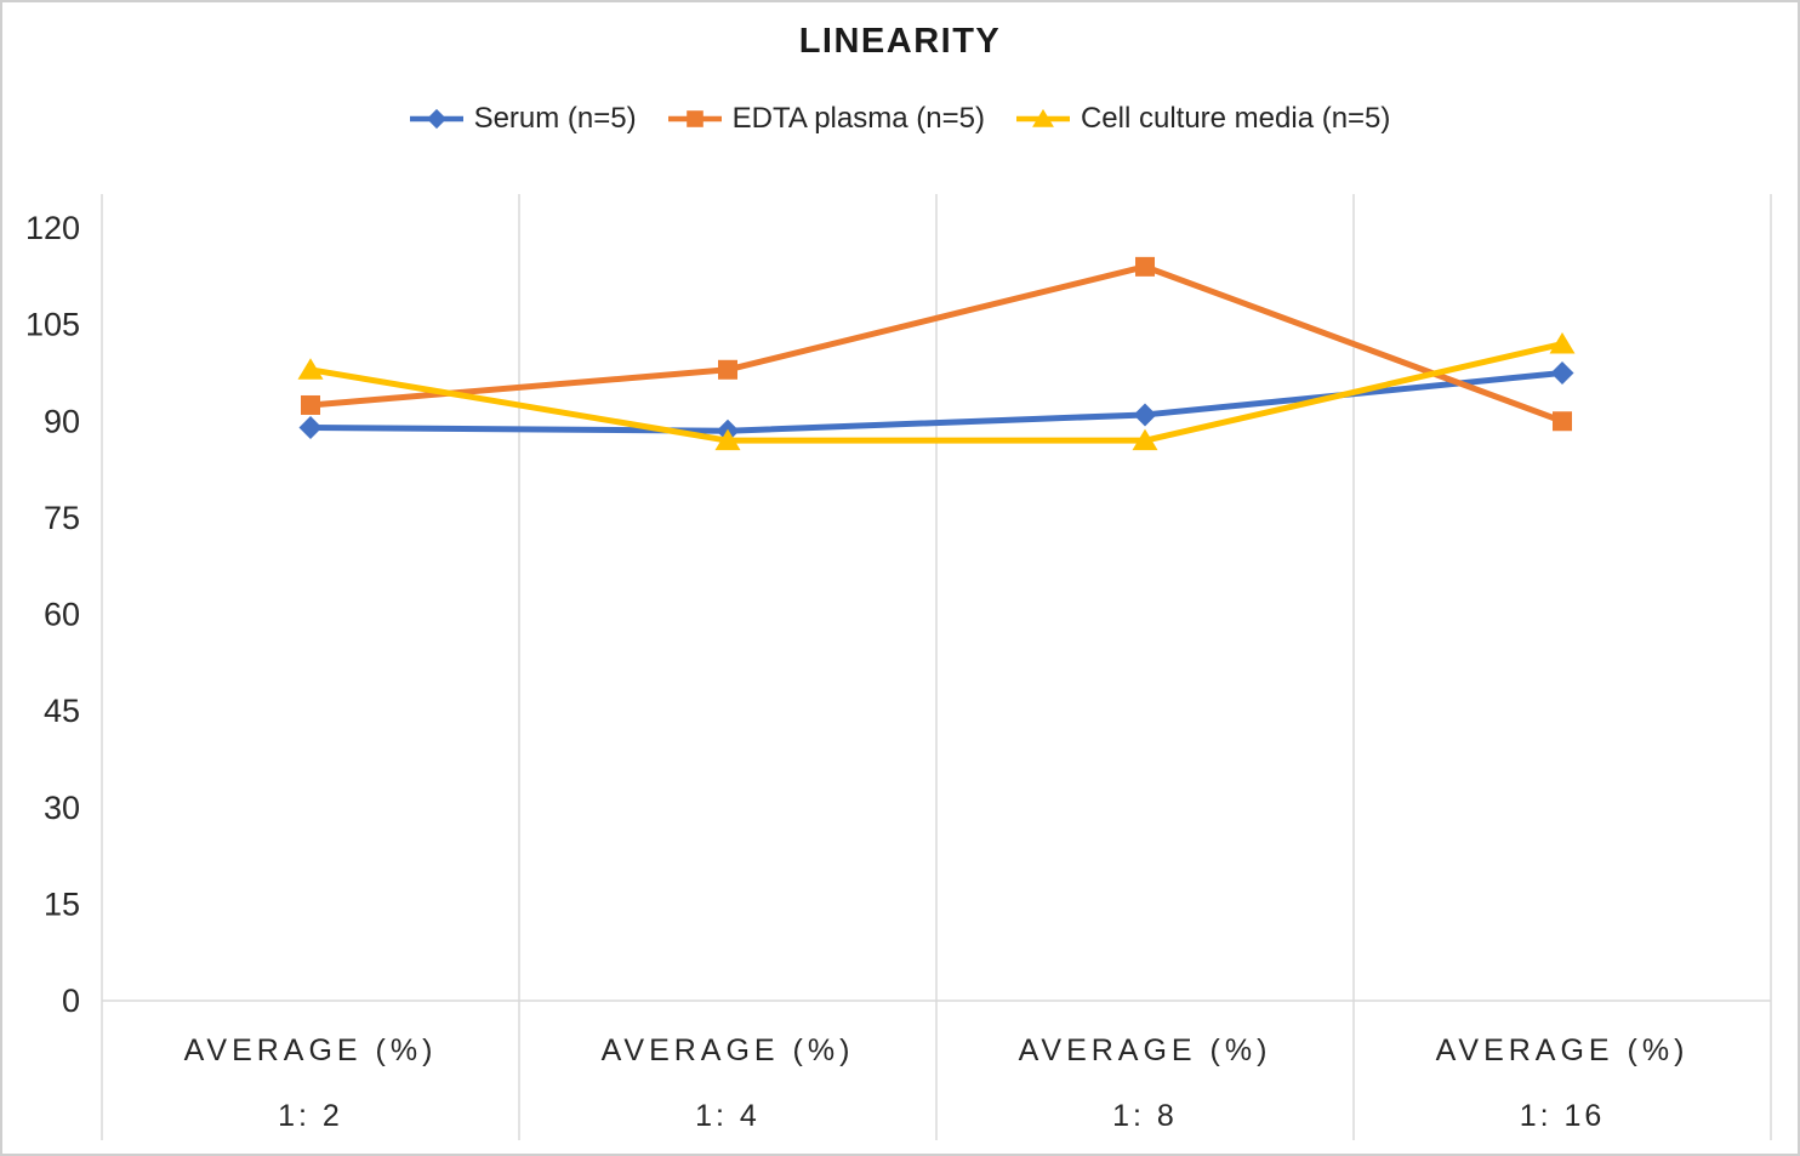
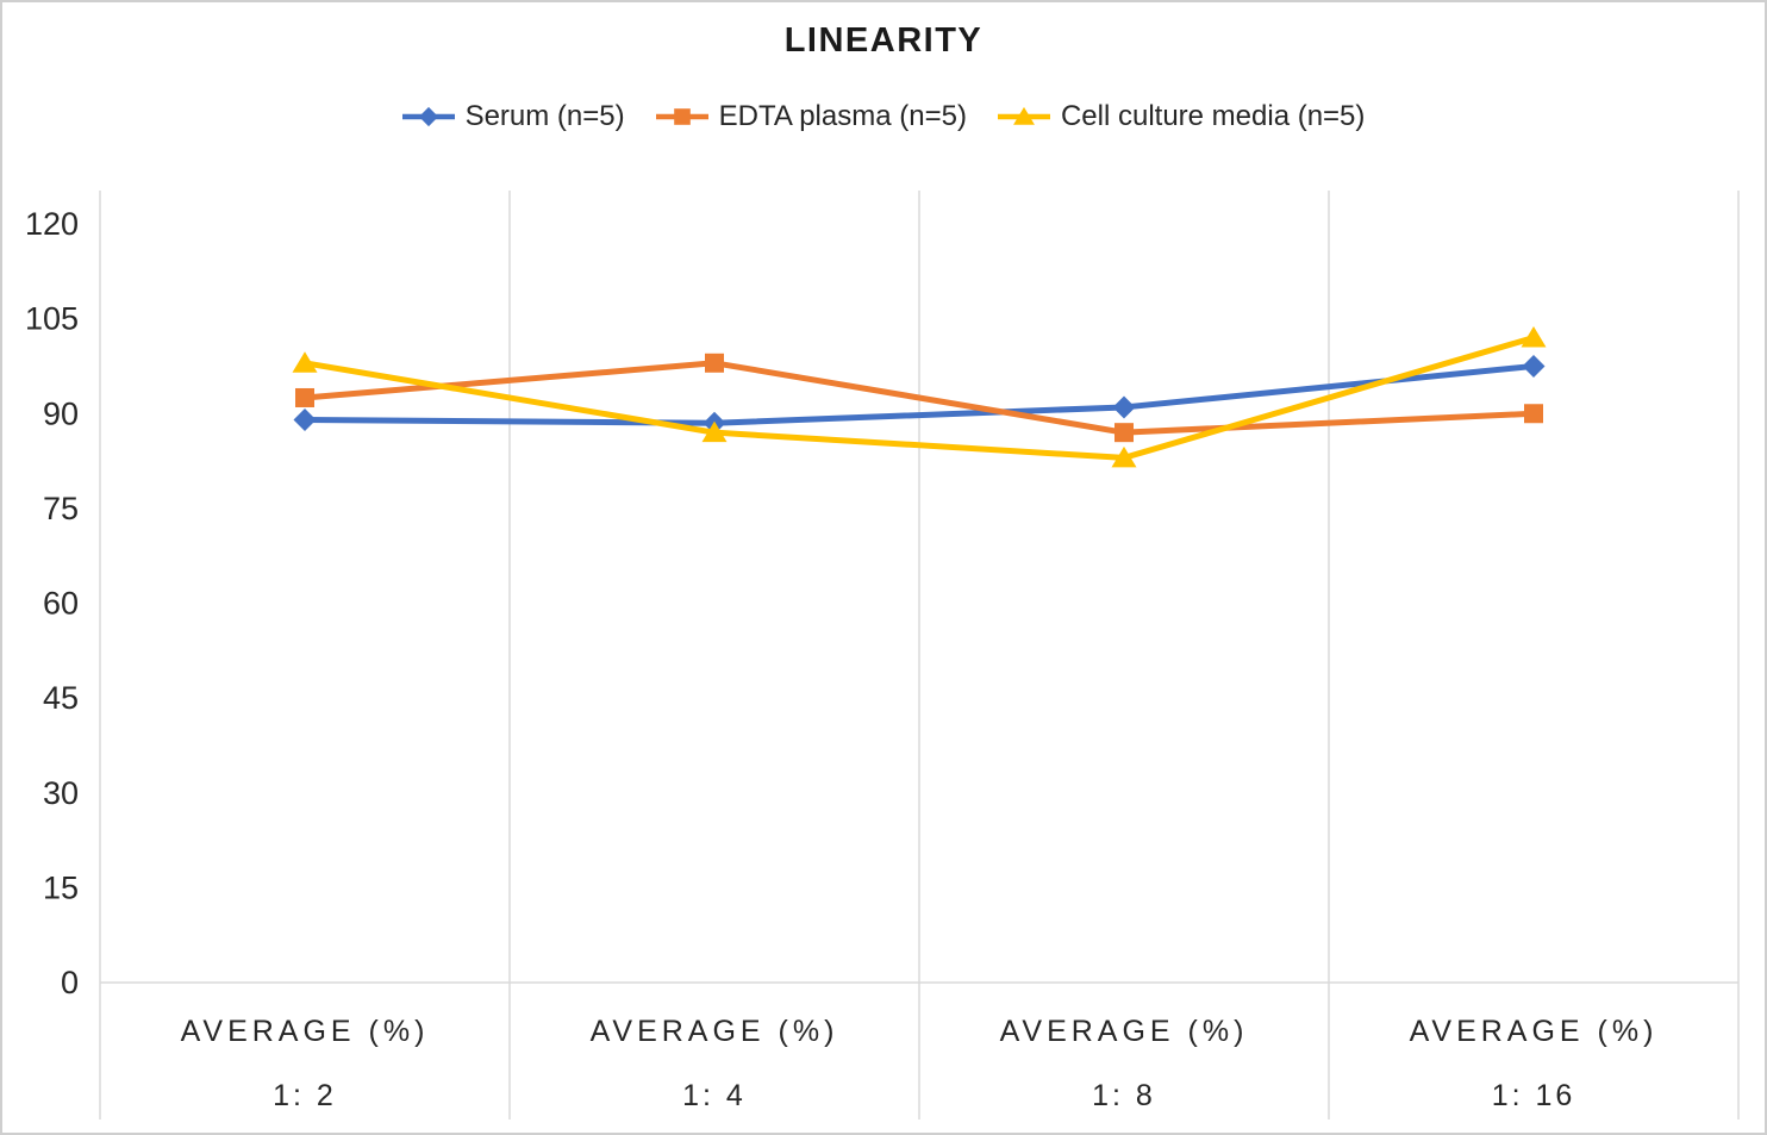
EDTA plasma (n=5)/1: 8: 114 -> 87
Cell culture media (n=5)/1: 8: 87 -> 83
